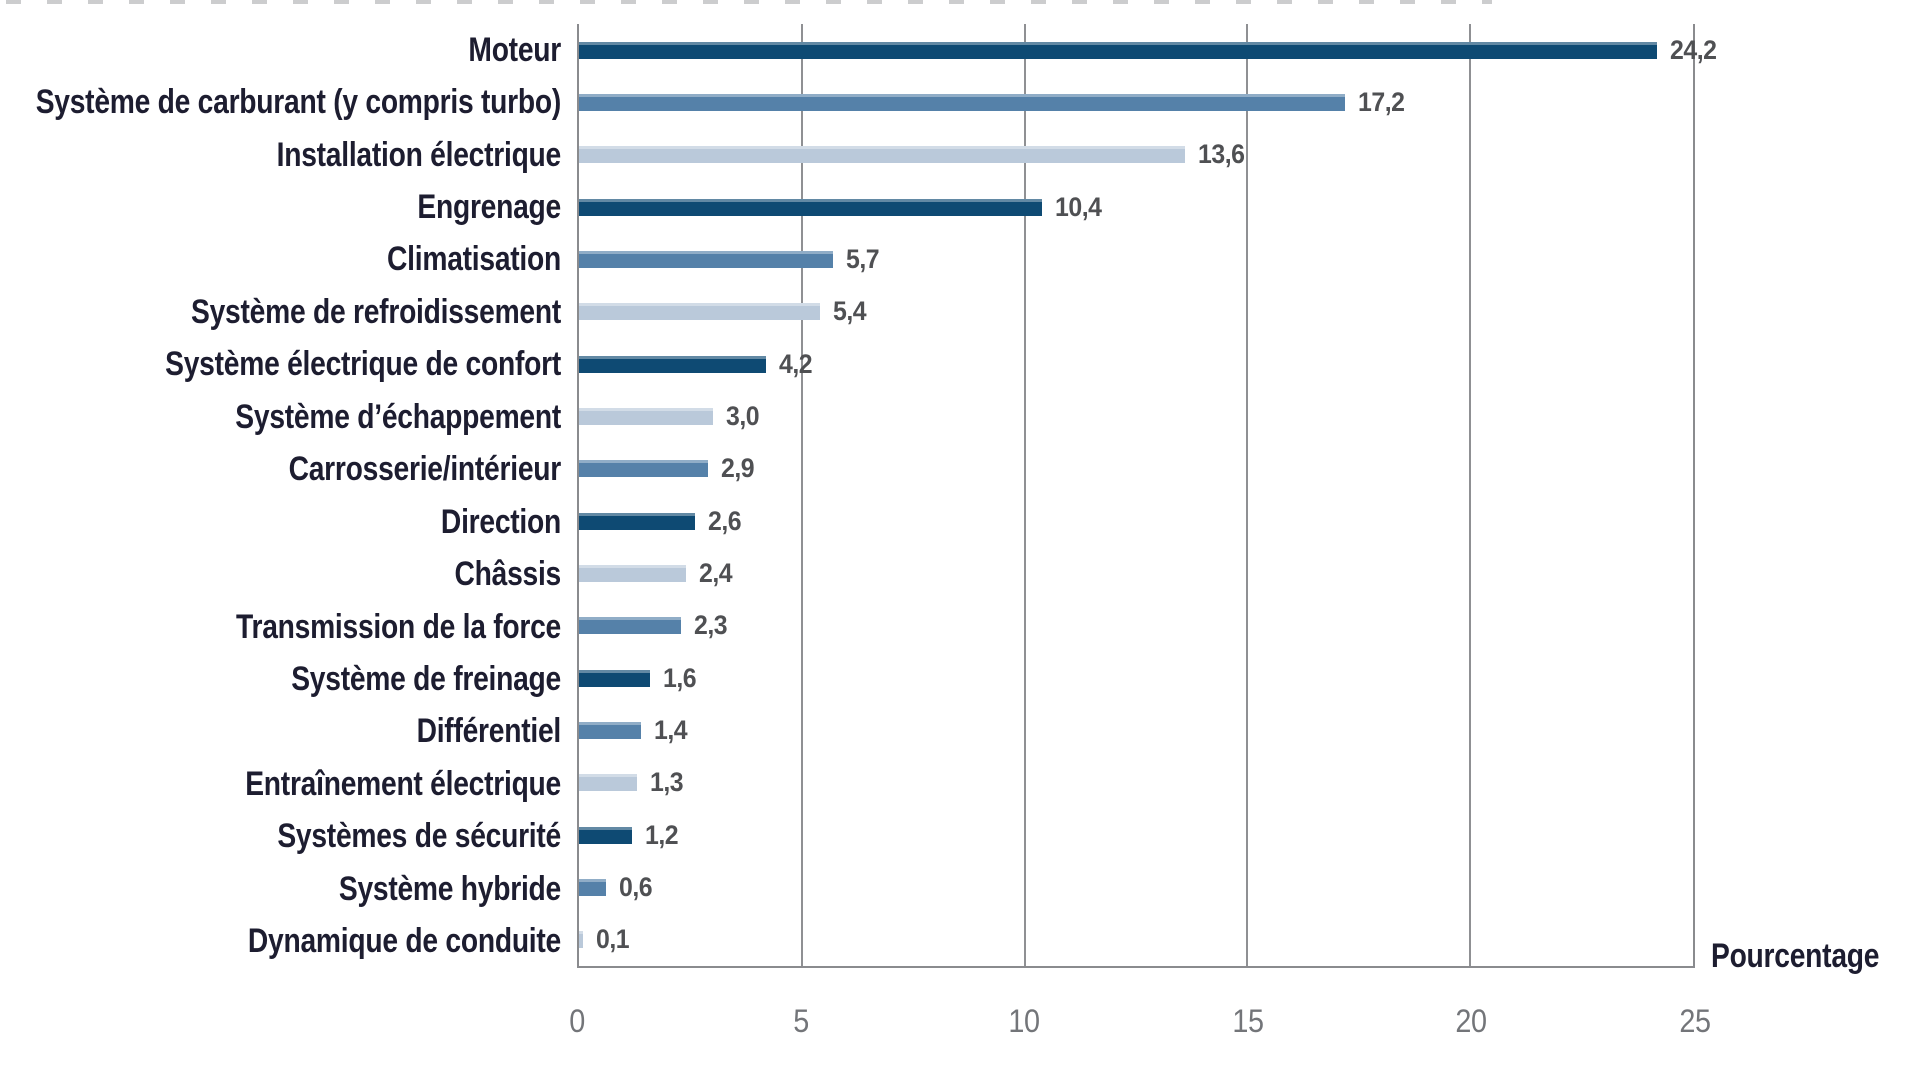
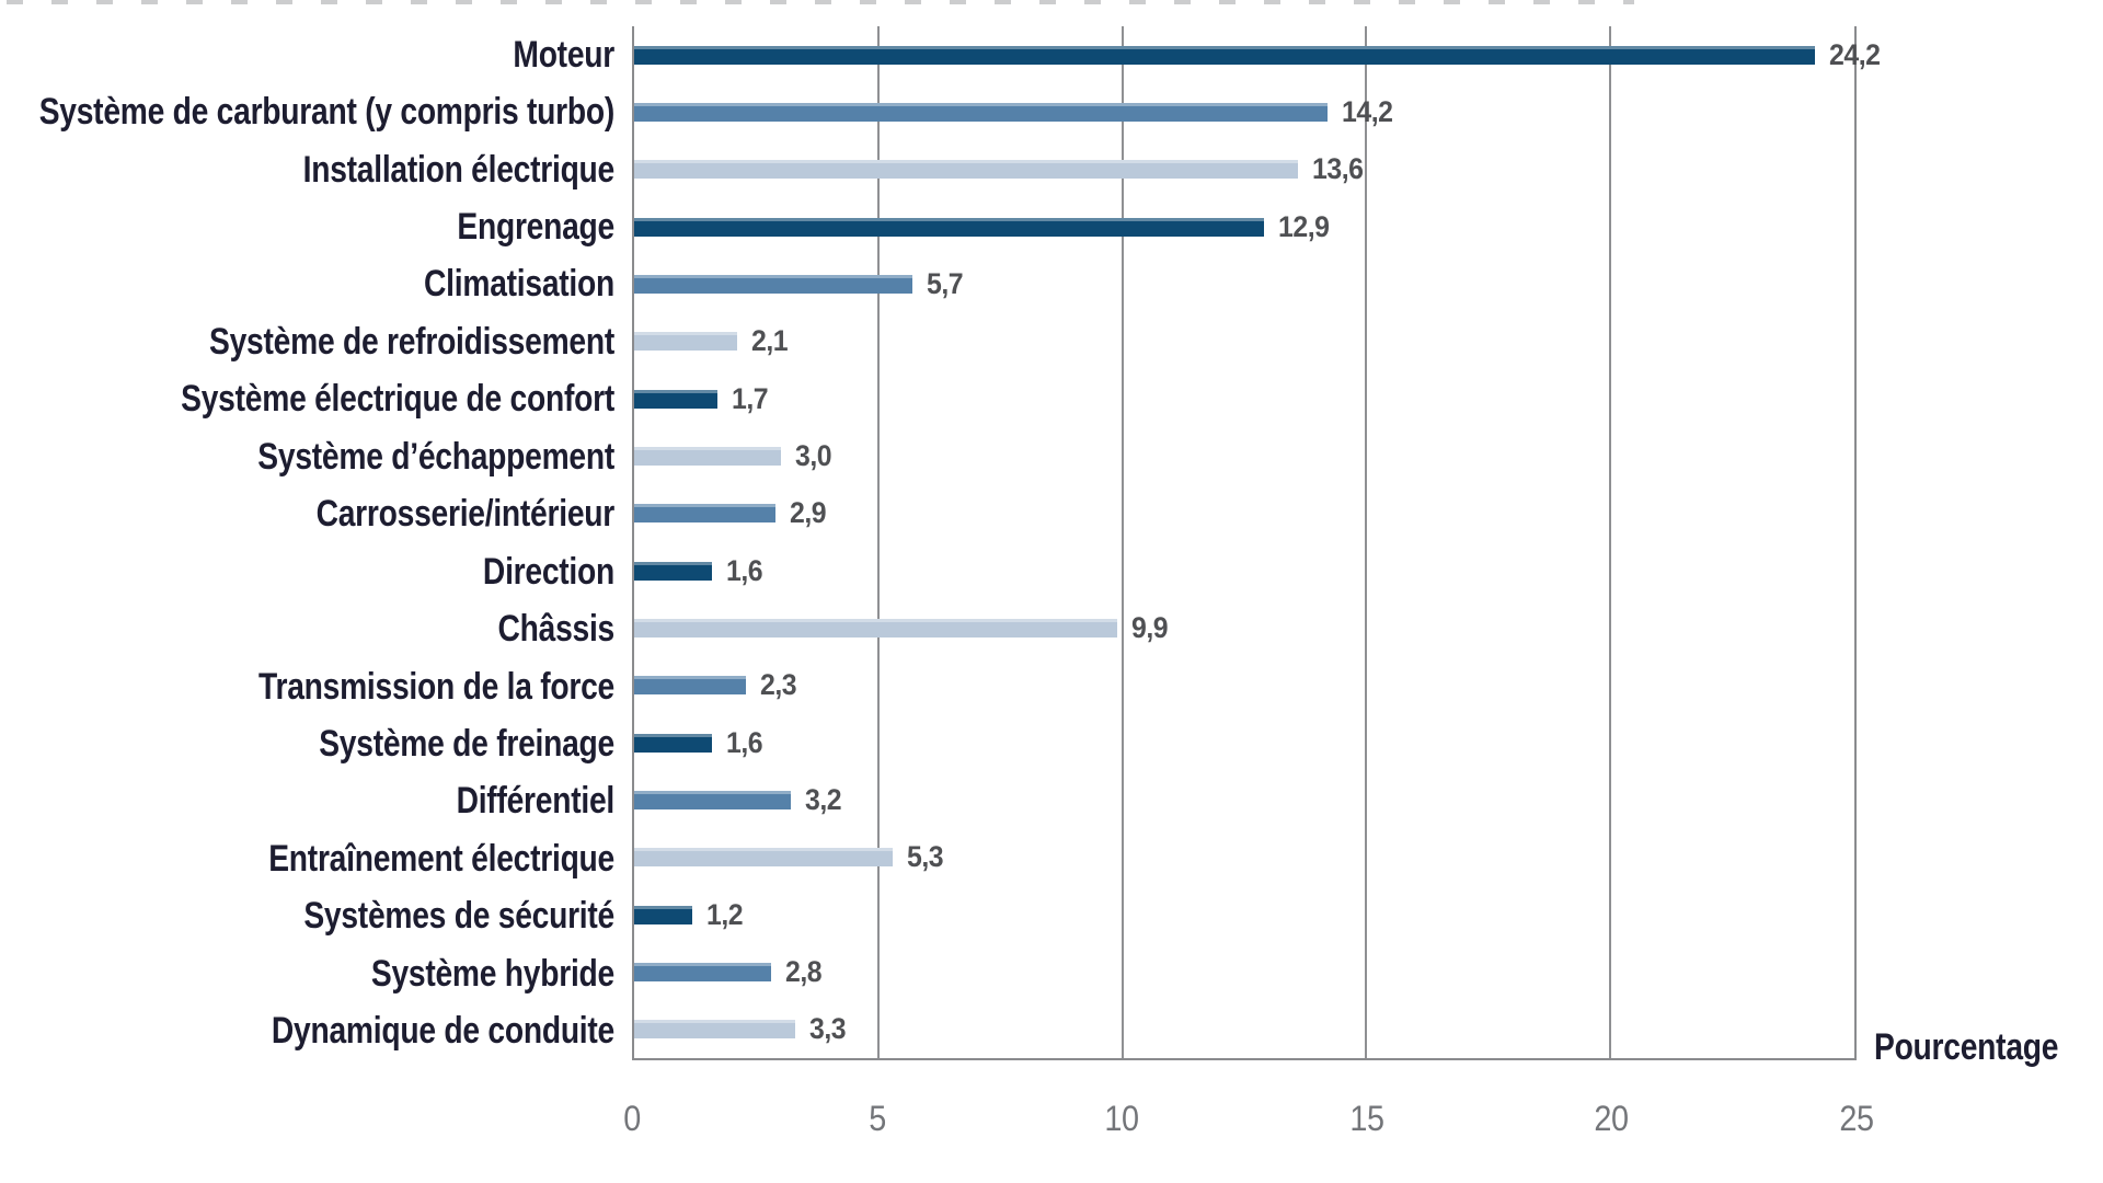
Système de carburant (y compris turbo): 17,2 -> 14,2
Engrenage: 10,4 -> 12,9
Système de refroidissement: 5,4 -> 2,1
Système électrique de confort: 4,2 -> 1,7
Direction: 2,6 -> 1,6
Châssis: 2,4 -> 9,9
Différentiel: 1,4 -> 3,2
Entraînement électrique: 1,3 -> 5,3
Système hybride: 0,6 -> 2,8
Dynamique de conduite: 0,1 -> 3,3
